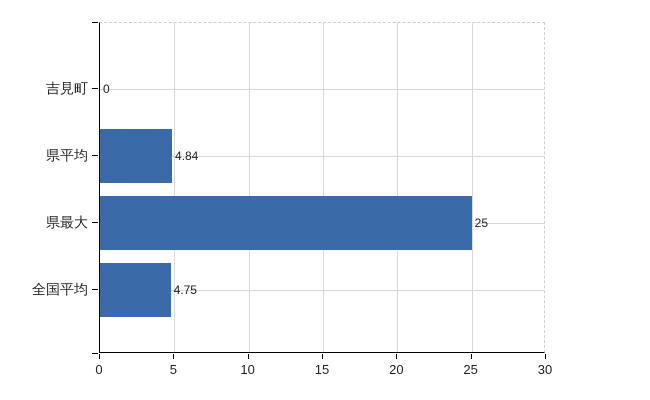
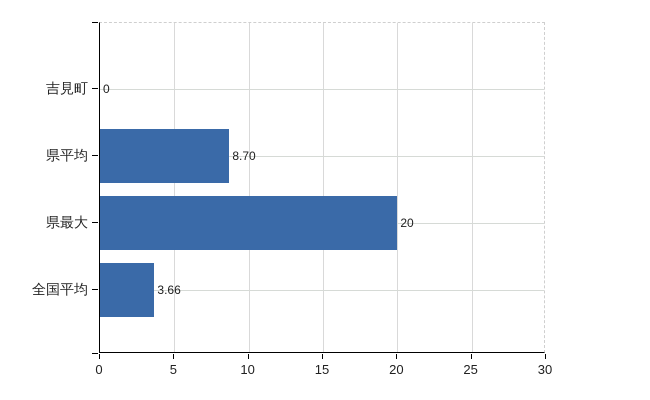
県平均: 4.84 -> 8.70
県最大: 25 -> 20
全国平均: 4.75 -> 3.66
